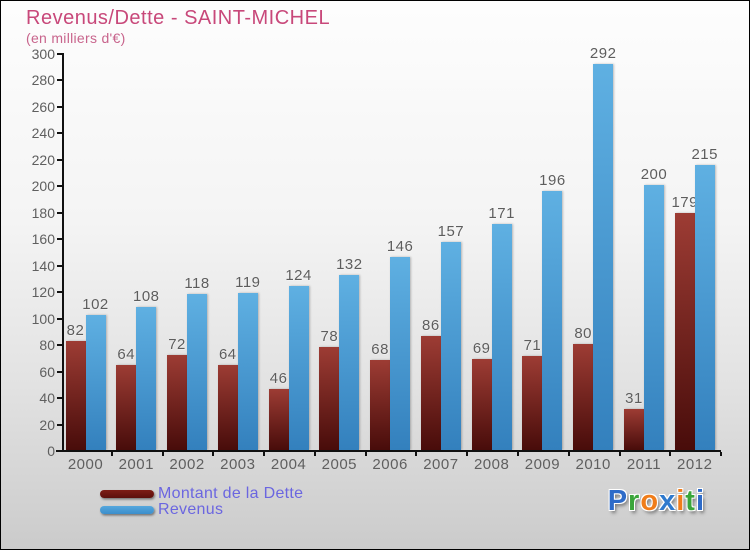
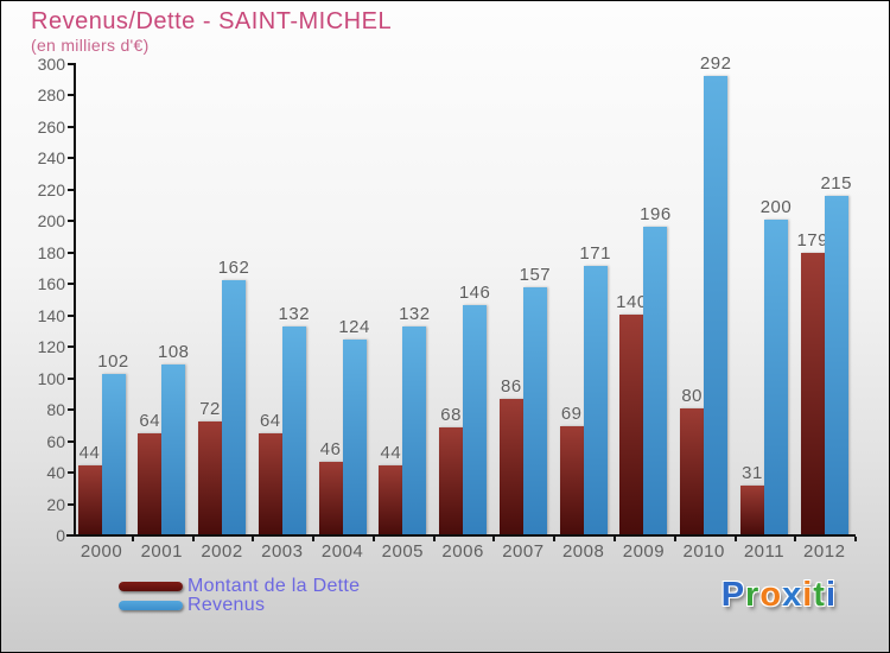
Montant de la Dette/2000: 82 -> 44
Revenus/2002: 118 -> 162
Revenus/2003: 119 -> 132
Montant de la Dette/2005: 78 -> 44
Montant de la Dette/2009: 71 -> 140
